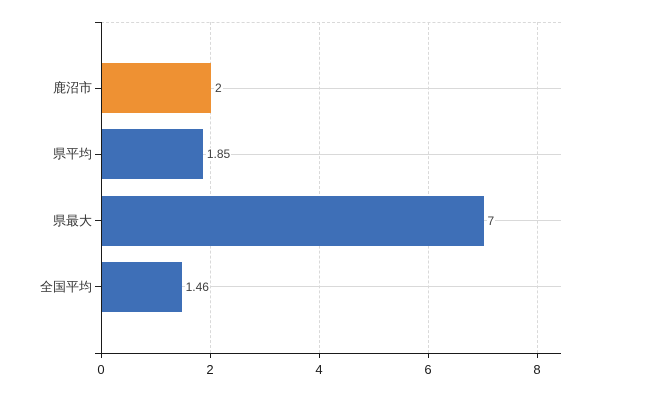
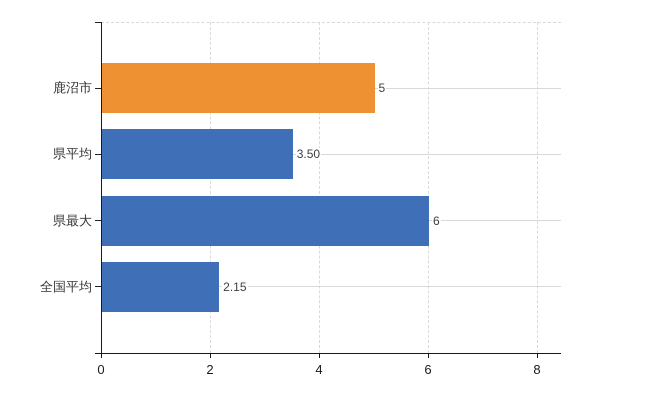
鹿沼市: 2 -> 5
県平均: 1.85 -> 3.50
県最大: 7 -> 6
全国平均: 1.46 -> 2.15
